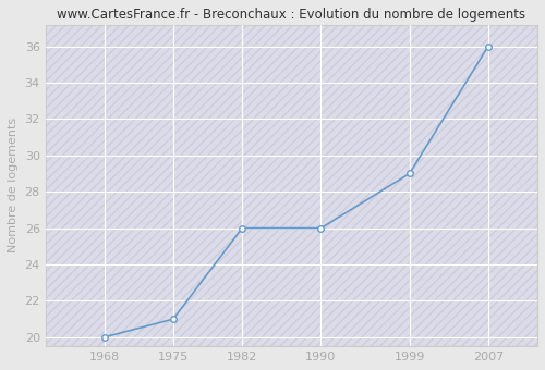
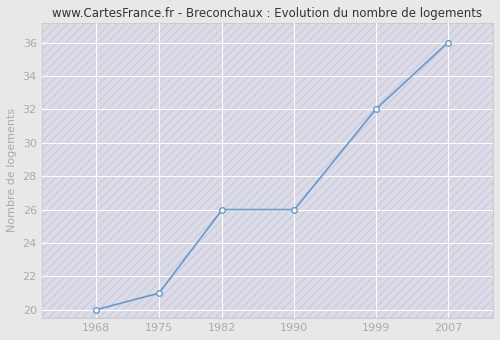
1999: 29 -> 32
